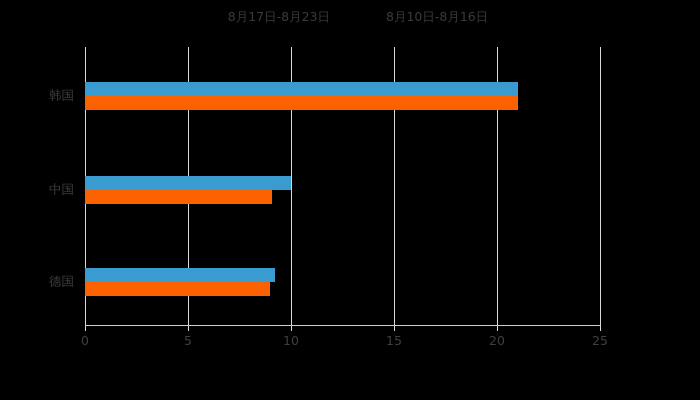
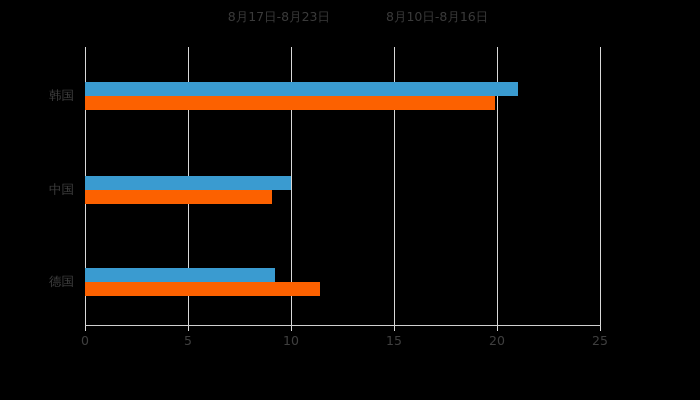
8月10日-8月16日/韩国: 21.0 -> 19.9
8月10日-8月16日/德国: 9.0 -> 11.4
